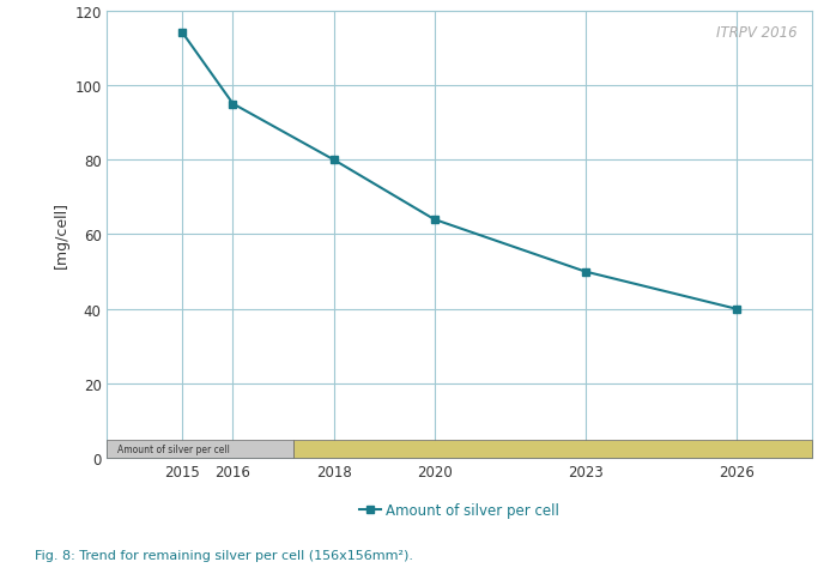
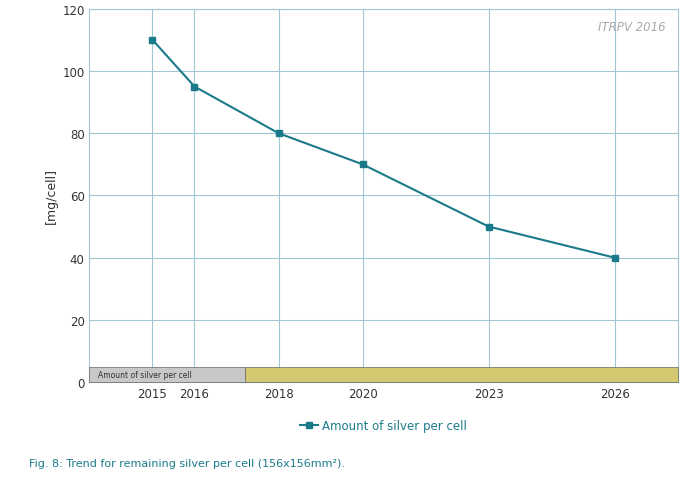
2015: 114 -> 110
2020: 64 -> 70
